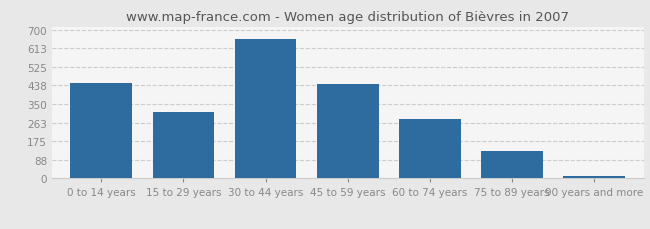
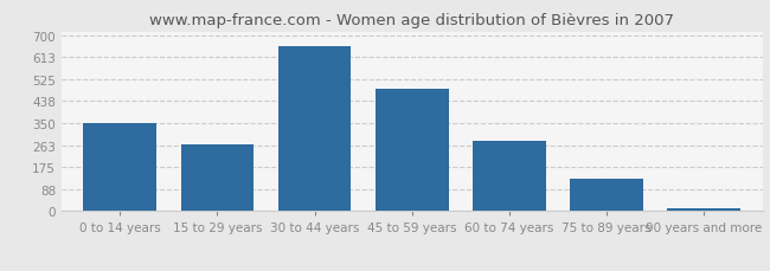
0 to 14 years: 450 -> 350
15 to 29 years: 313 -> 265
45 to 59 years: 443 -> 485
